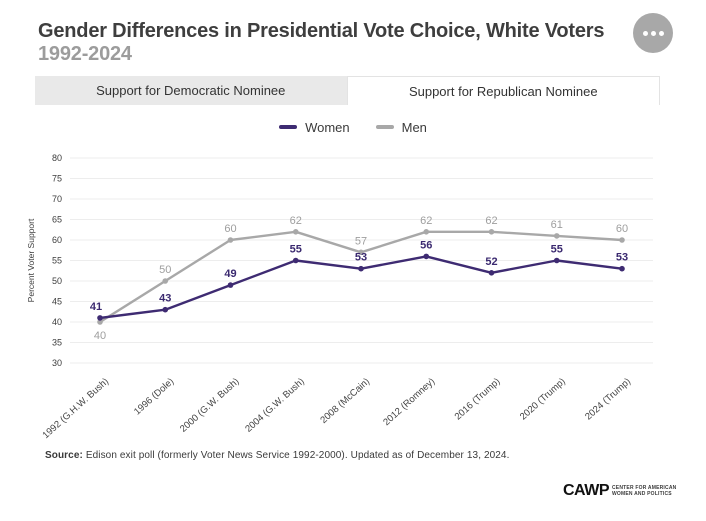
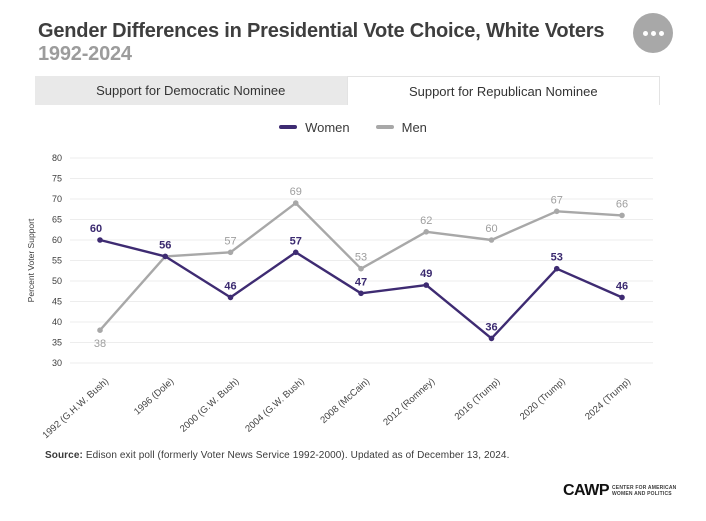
Women/1992 (G.H.W. Bush): 41 -> 60
Men/1992 (G.H.W. Bush): 40 -> 38
Women/1996 (Dole): 43 -> 56
Men/1996 (Dole): 50 -> 56
Women/2000 (G.W. Bush): 49 -> 46
Men/2000 (G.W. Bush): 60 -> 57
Women/2004 (G.W. Bush): 55 -> 57
Men/2004 (G.W. Bush): 62 -> 69
Women/2008 (McCain): 53 -> 47
Men/2008 (McCain): 57 -> 53
Women/2012 (Romney): 56 -> 49
Women/2016 (Trump): 52 -> 36
Men/2016 (Trump): 62 -> 60
Women/2020 (Trump): 55 -> 53
Men/2020 (Trump): 61 -> 67
Women/2024 (Trump): 53 -> 46
Men/2024 (Trump): 60 -> 66
